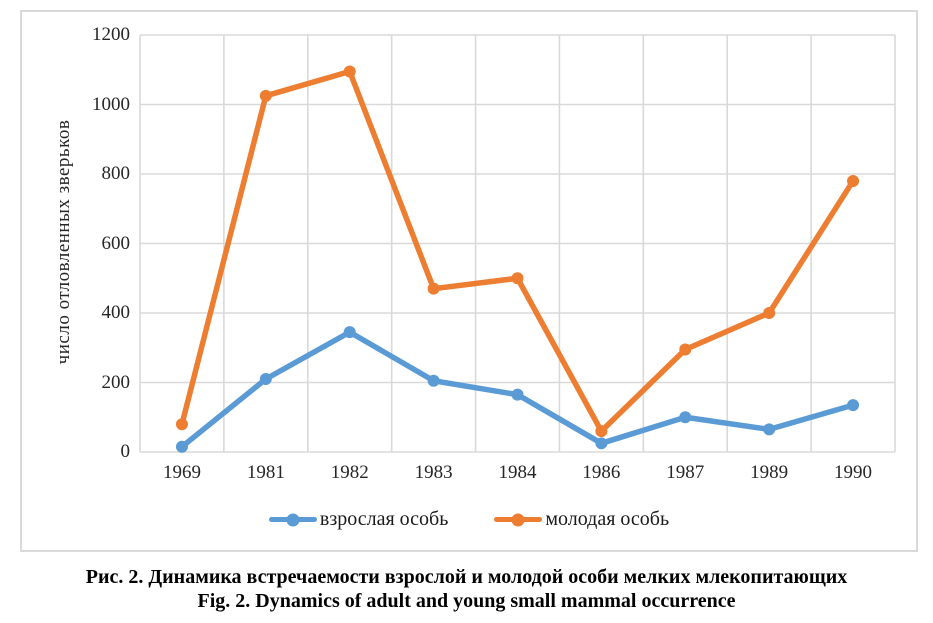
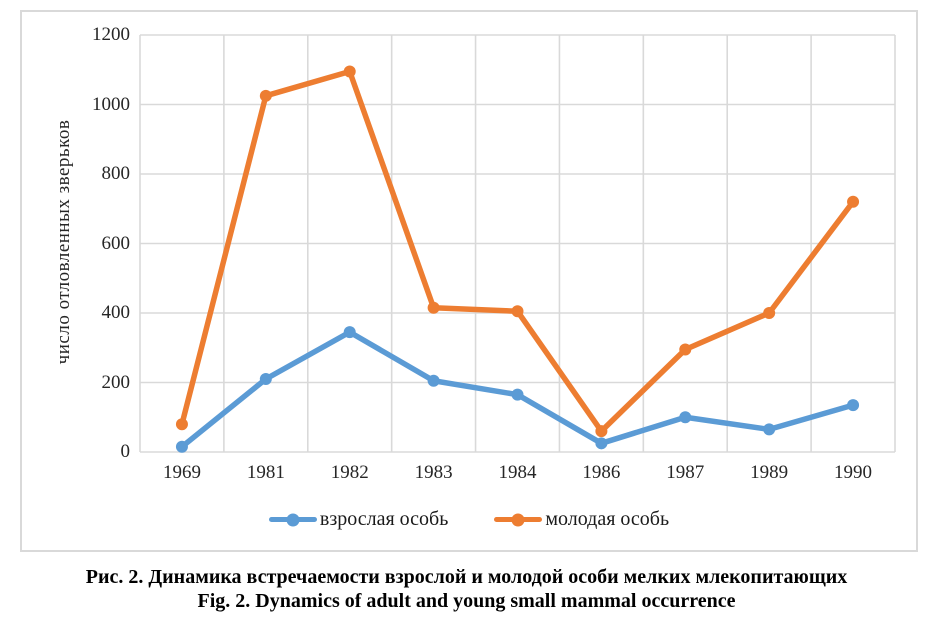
молодая особь/1983: 470 -> 420
молодая особь/1984: 500 -> 400
молодая особь/1990: 780 -> 720
